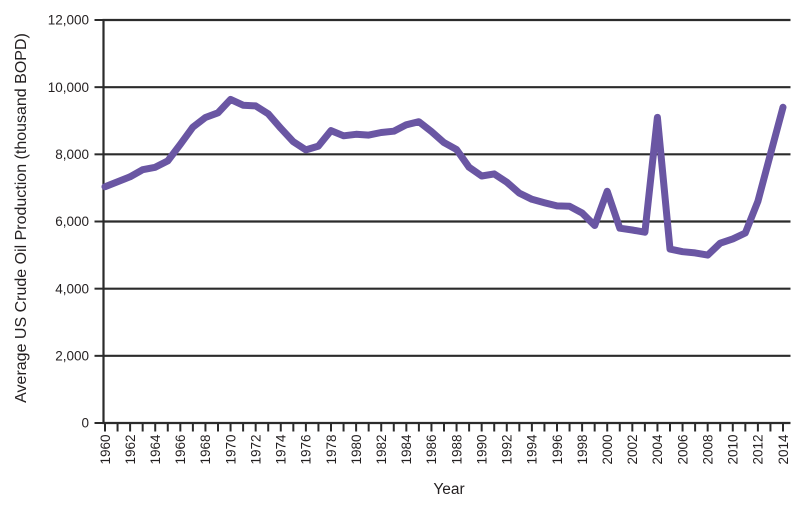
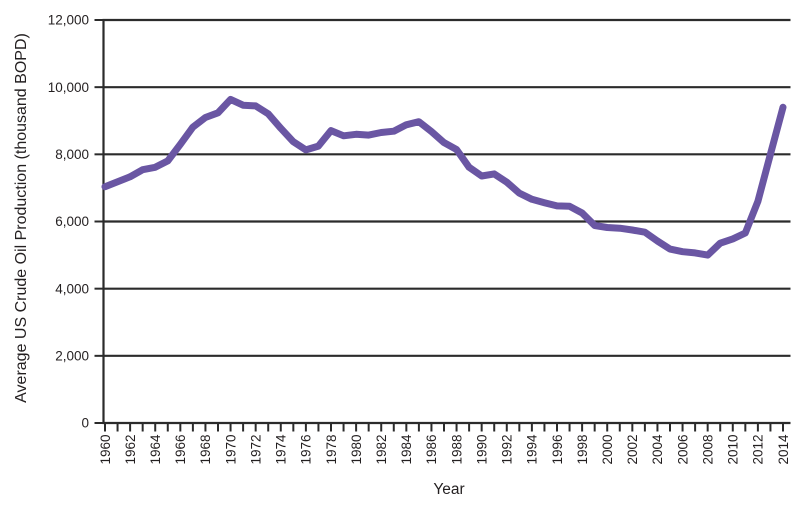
2000: 6900 -> 5800
2004: 9100 -> 5400
